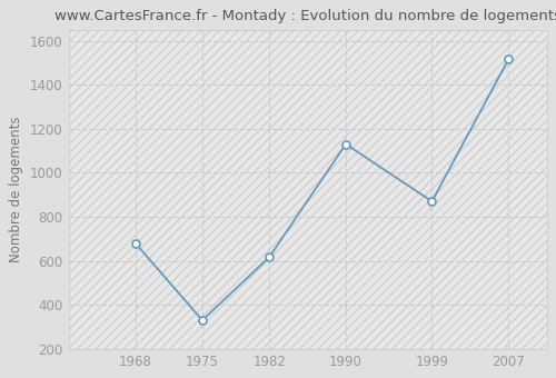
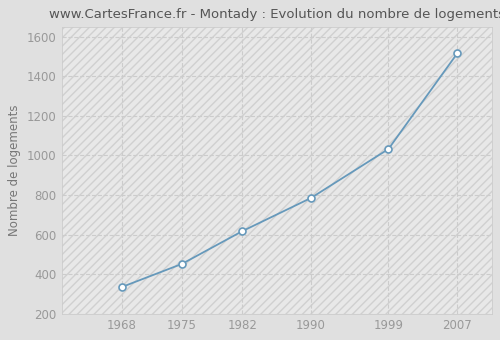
1968: 680 -> 340
1975: 330 -> 450
1990: 1130 -> 780
1999: 870 -> 1030
